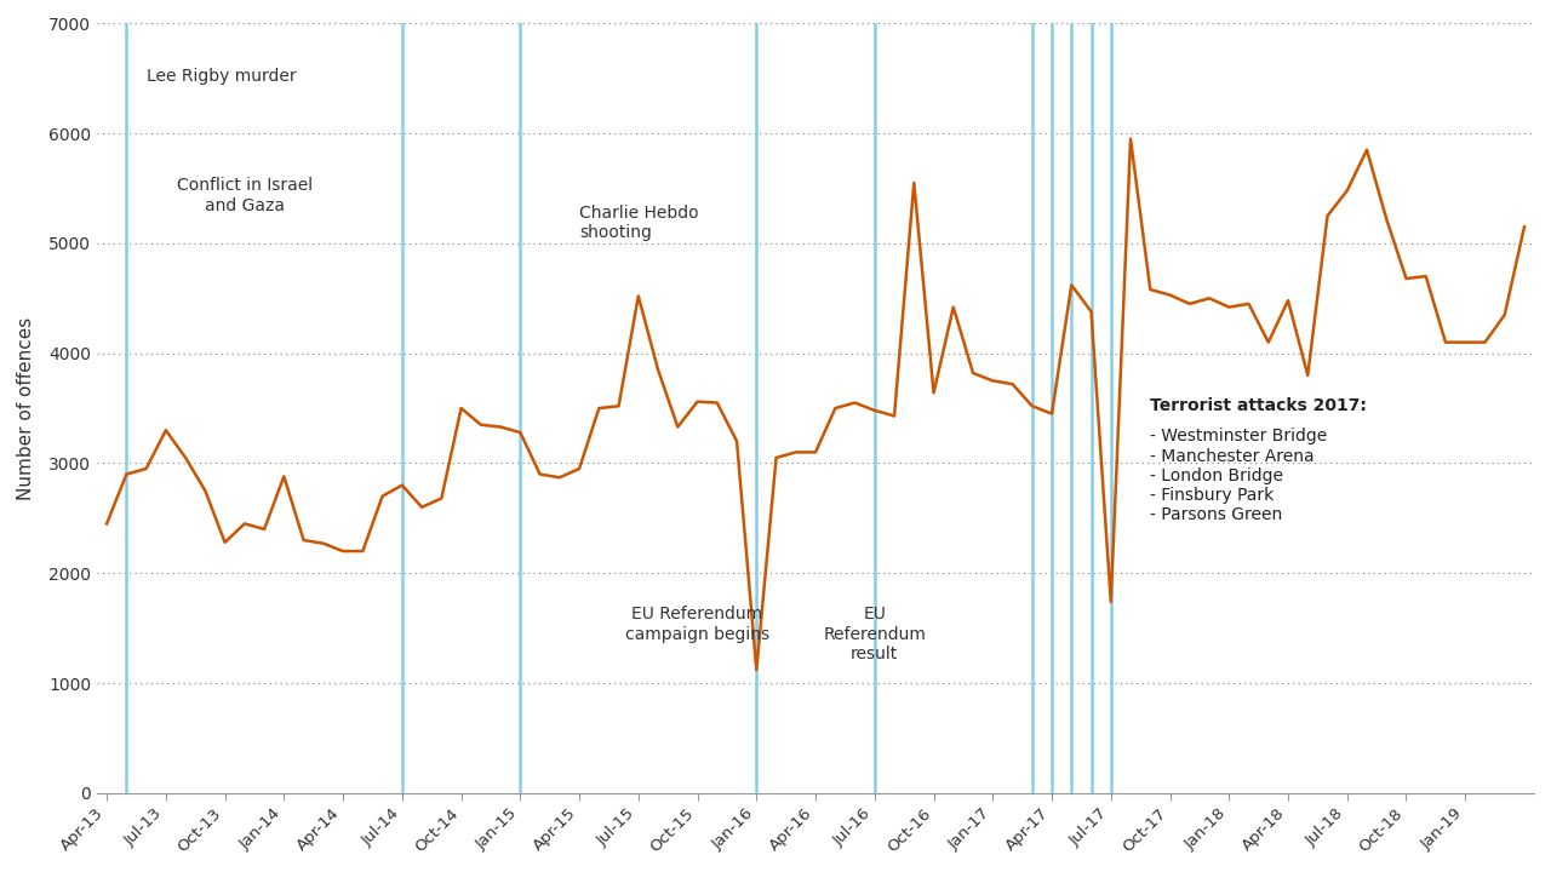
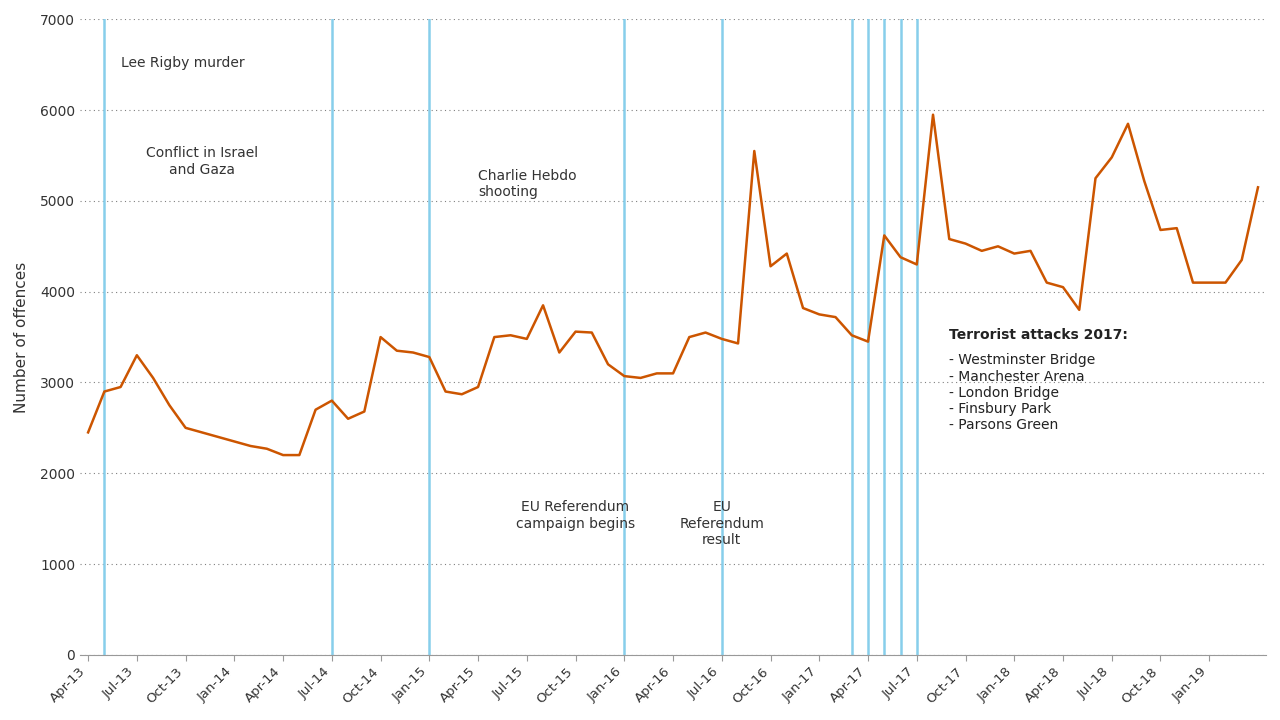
Oct-13: 2280 -> 2500
Jan-14: 2880 -> 2350
Jul-15: 4520 -> 3480
Jan-16: 1120 -> 3070
Oct-16: 3640 -> 4280
Jul-17: 1740 -> 4300
Apr-18: 4480 -> 4050
